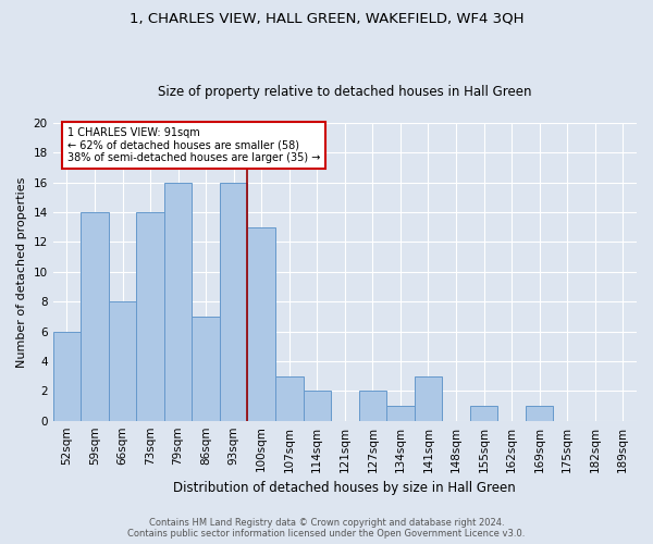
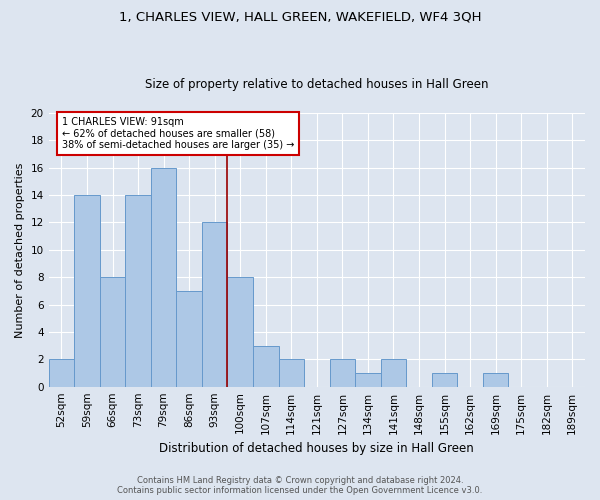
52sqm: 6 -> 2
93sqm: 16 -> 12
100sqm: 13 -> 8
141sqm: 3 -> 2
